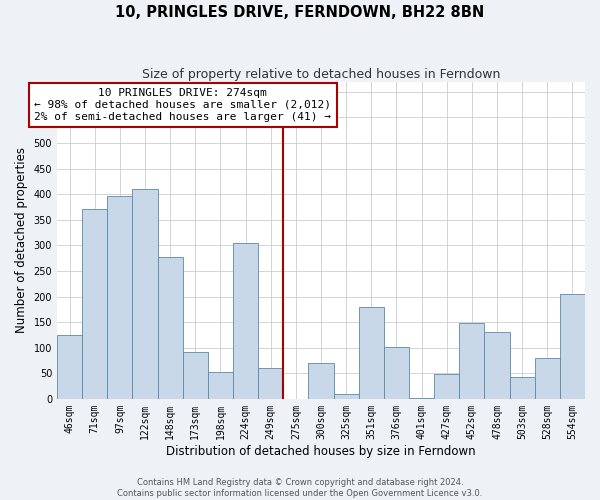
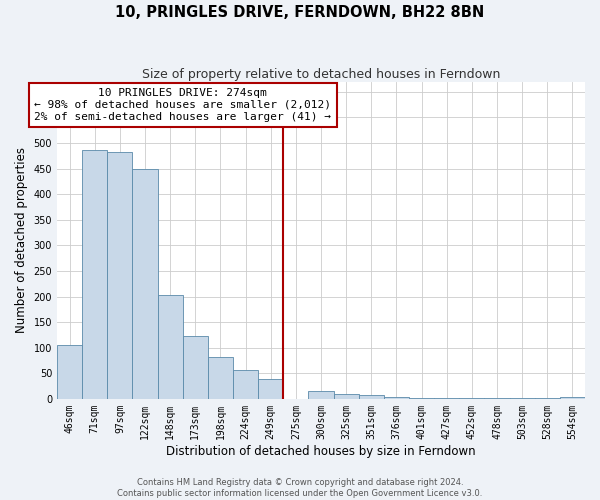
46sqm: 124 -> 105
71sqm: 372 -> 487
97sqm: 396 -> 483
122sqm: 410 -> 450
148sqm: 278 -> 202
173sqm: 92 -> 122
198sqm: 52 -> 82
224sqm: 304 -> 57
249sqm: 60 -> 38
300sqm: 70 -> 15
351sqm: 180 -> 8
376sqm: 102 -> 3
427sqm: 48 -> 1
452sqm: 148 -> 1
478sqm: 130 -> 1
503sqm: 42 -> 1
528sqm: 80 -> 1
554sqm: 204 -> 3
